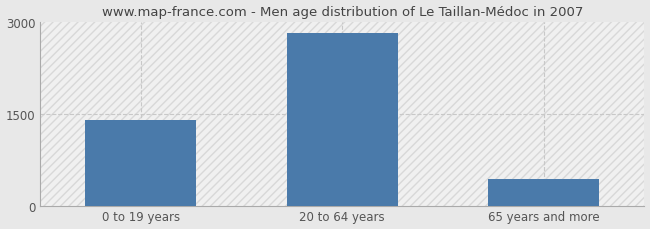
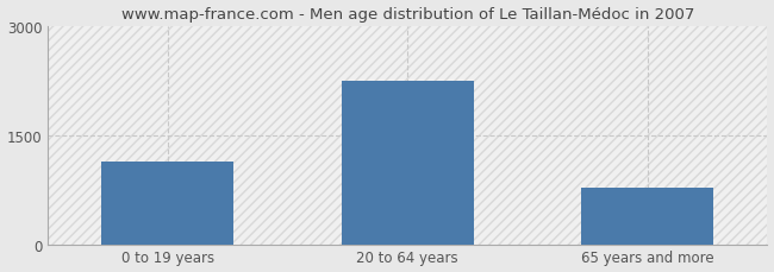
0 to 19 years: 1390 -> 1140
20 to 64 years: 2820 -> 2240
65 years and more: 430 -> 780
